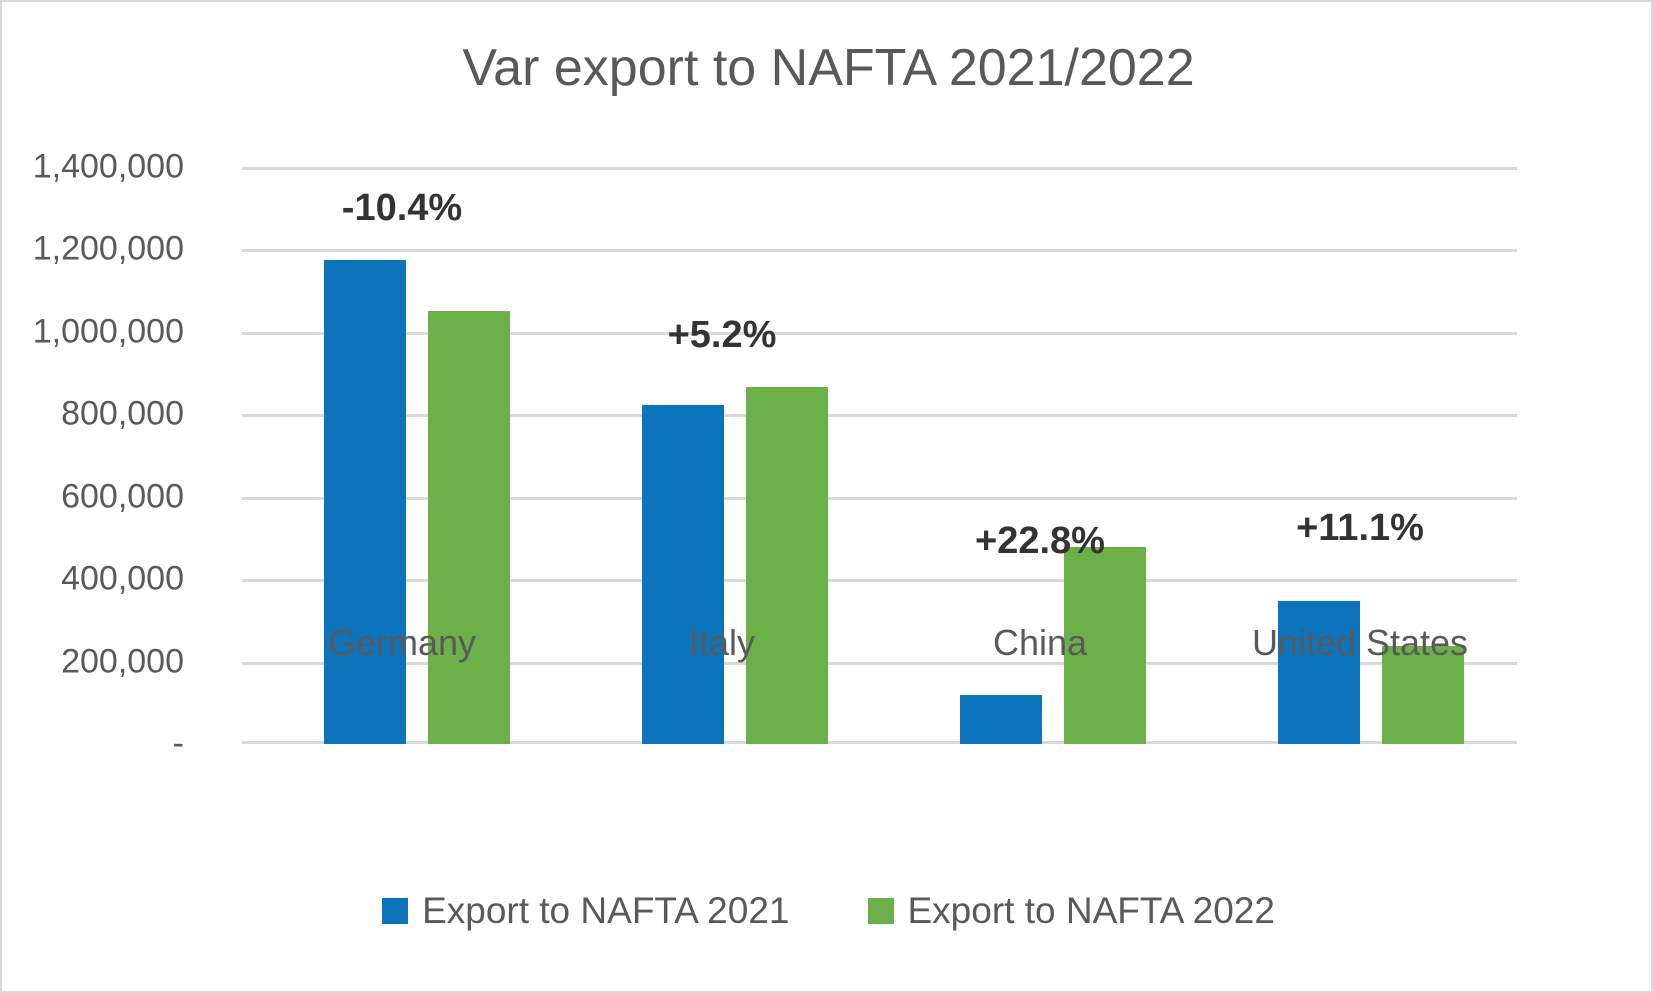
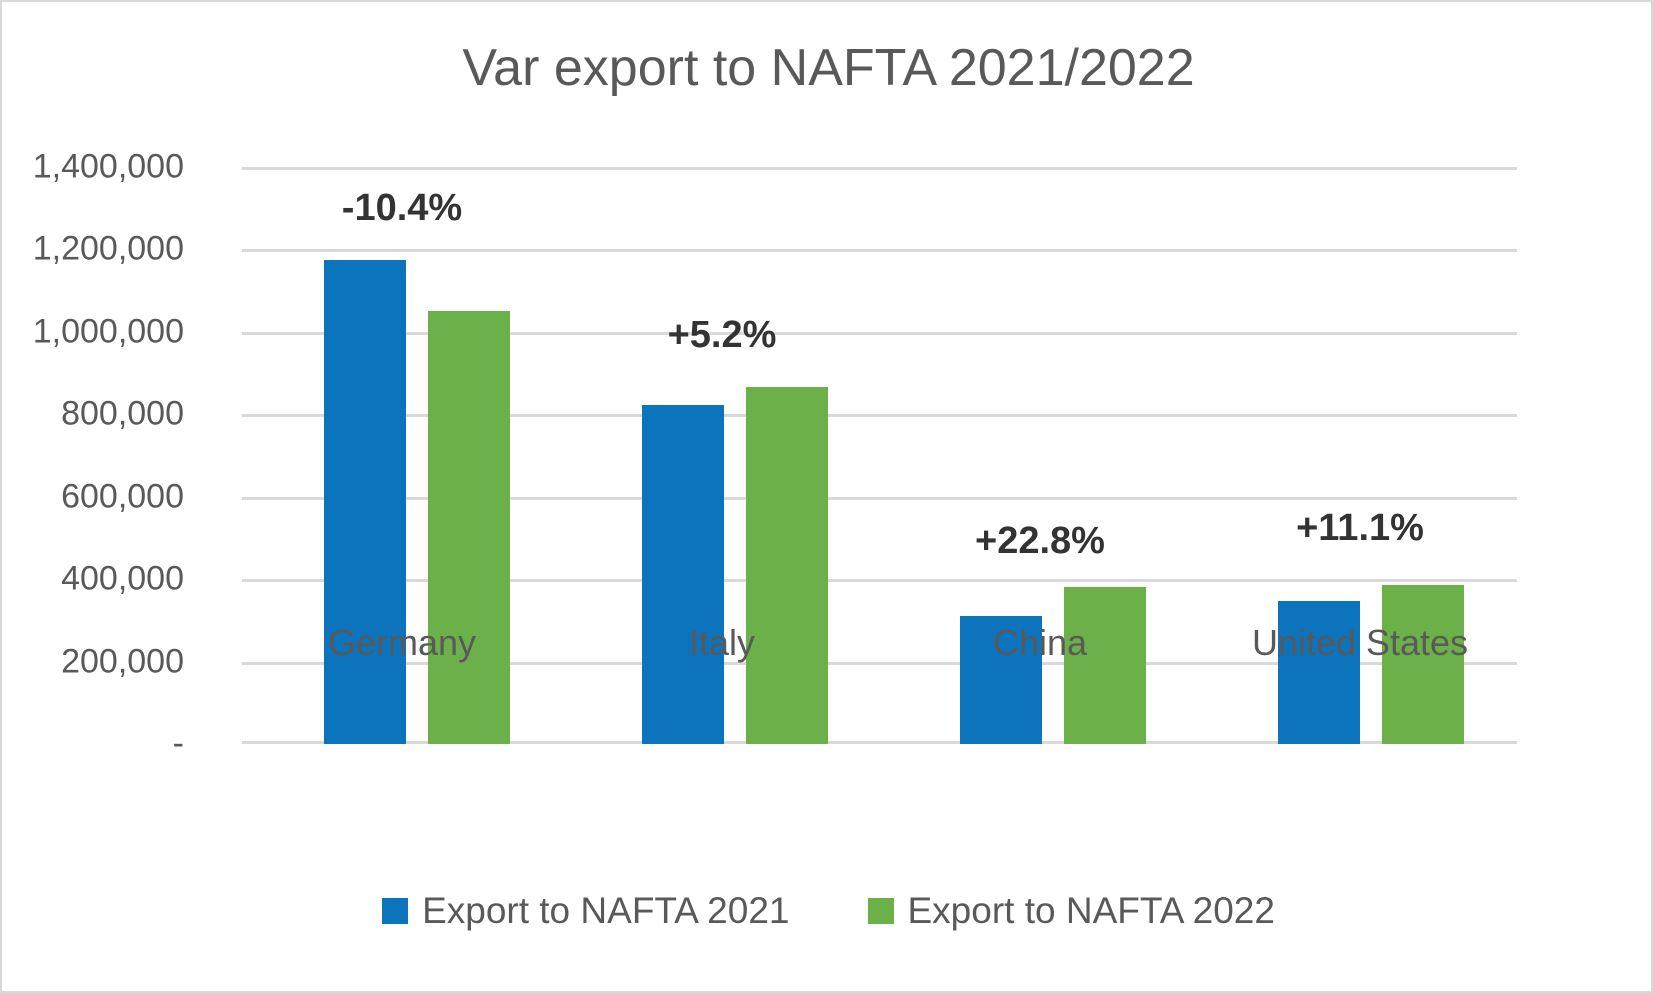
Export to NAFTA 2021/China: 120000 -> 310000
Export to NAFTA 2022/China: 480000 -> 380000
Export to NAFTA 2022/United States: 240000 -> 390000
